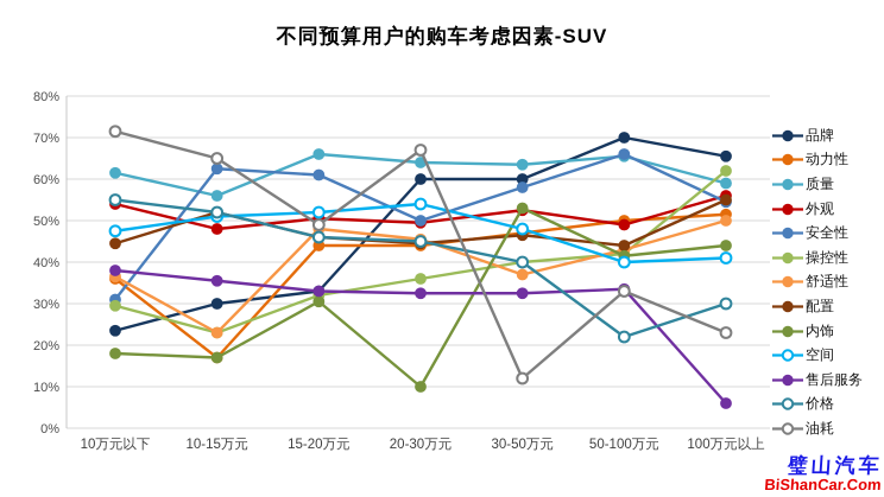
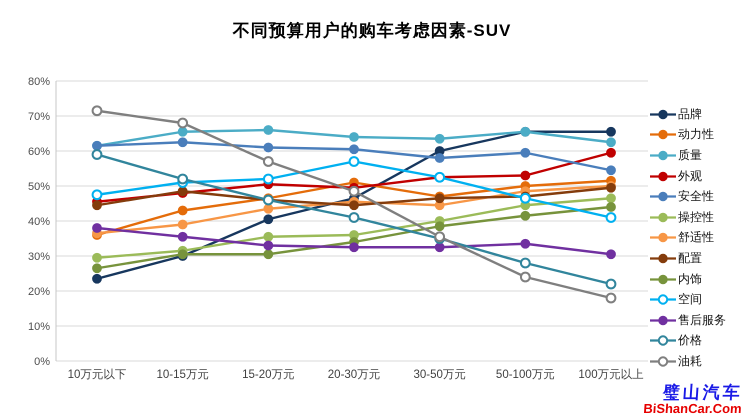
外观/10万元以下: 54% -> 46%
安全性/10万元以下: 31% -> 62%
内饰/10万元以下: 18% -> 26%
价格/10万元以下: 55% -> 59%
动力性/10-15万元: 17% -> 43%
质量/10-15万元: 56% -> 66%
操控性/10-15万元: 23% -> 32%
舒适性/10-15万元: 23% -> 39%
配置/10-15万元: 52% -> 48%
内饰/10-15万元: 17% -> 30%
油耗/10-15万元: 65% -> 68%
品牌/15-20万元: 33% -> 40%
动力性/15-20万元: 44% -> 46%
操控性/15-20万元: 32% -> 36%
舒适性/15-20万元: 48% -> 44%
油耗/15-20万元: 49% -> 57%
品牌/20-30万元: 60% -> 46%
动力性/20-30万元: 44% -> 51%
安全性/20-30万元: 50% -> 60%
内饰/20-30万元: 10% -> 34%
空间/20-30万元: 54% -> 57%
价格/20-30万元: 45% -> 41%
油耗/20-30万元: 67% -> 48%
舒适性/30-50万元: 37% -> 44%
内饰/30-50万元: 53% -> 38%
空间/30-50万元: 48% -> 52%
价格/30-50万元: 40% -> 35%
油耗/30-50万元: 12% -> 36%
品牌/50-100万元: 70% -> 66%
外观/50-100万元: 49% -> 53%
安全性/50-100万元: 66% -> 60%
操控性/50-100万元: 42% -> 44%
舒适性/50-100万元: 43% -> 48%
配置/50-100万元: 44% -> 47%
空间/50-100万元: 40% -> 46%
价格/50-100万元: 22% -> 28%
油耗/50-100万元: 33% -> 24%
质量/100万元以上: 59% -> 62%
外观/100万元以上: 56% -> 60%
操控性/100万元以上: 62% -> 46%
配置/100万元以上: 55% -> 50%
售后服务/100万元以上: 6% -> 30%
价格/100万元以上: 30% -> 22%
油耗/100万元以上: 23% -> 18%
